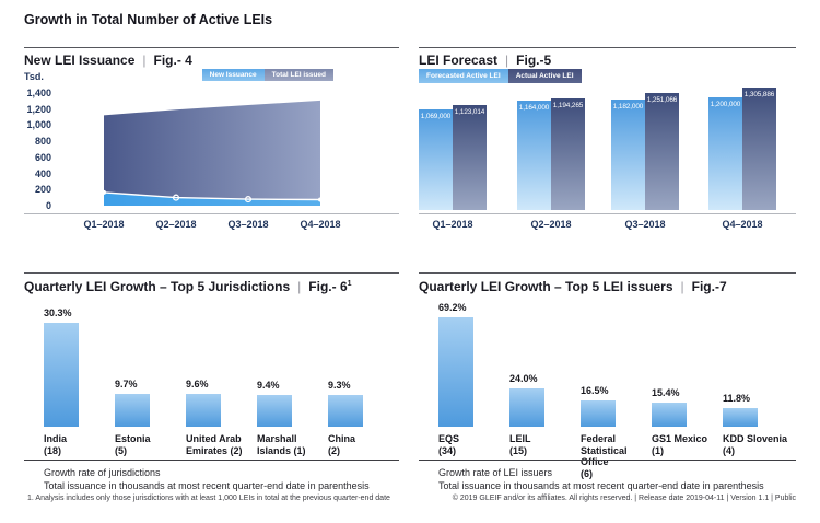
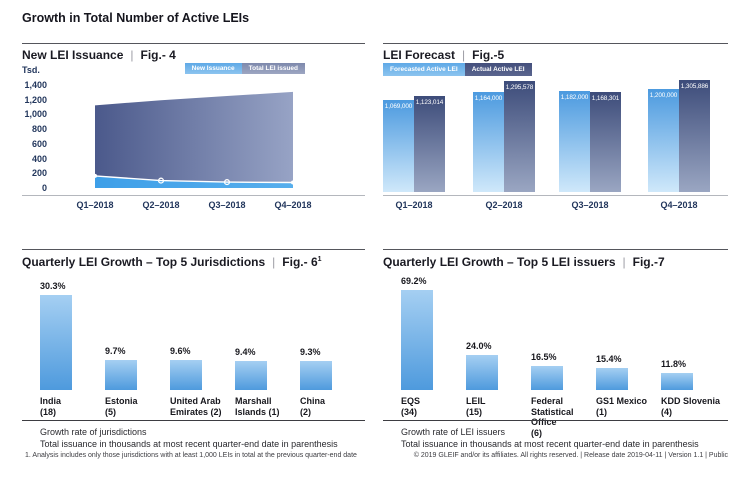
LEI Forecast/Actual Active LEI/Q2–2018: 1,194,265 -> 1,295,578
LEI Forecast/Actual Active LEI/Q3–2018: 1,251,066 -> 1,168,301
